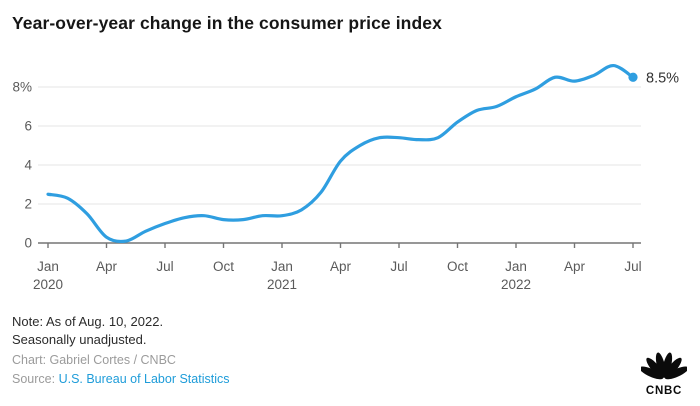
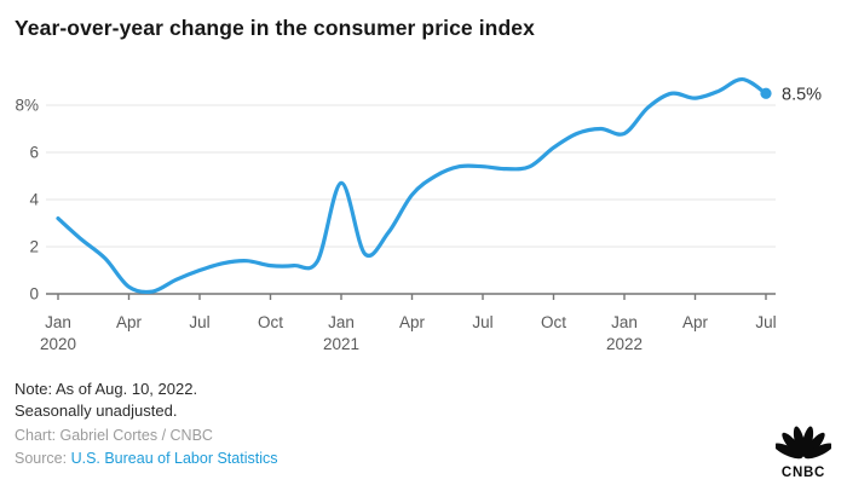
Jan 2020: 2.5% -> 3.2%
Jan 2021: 1.4% -> 4.7%
Jan 2022: 7.5% -> 6.8%
